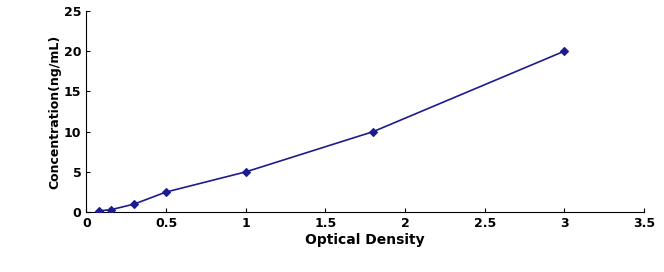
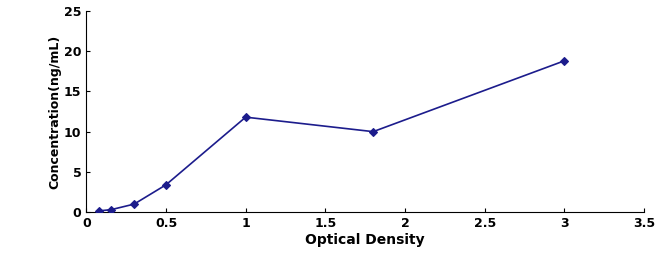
0.5: 2.5 -> 3.4
1: 5.0 -> 11.8
3: 20.0 -> 18.8
